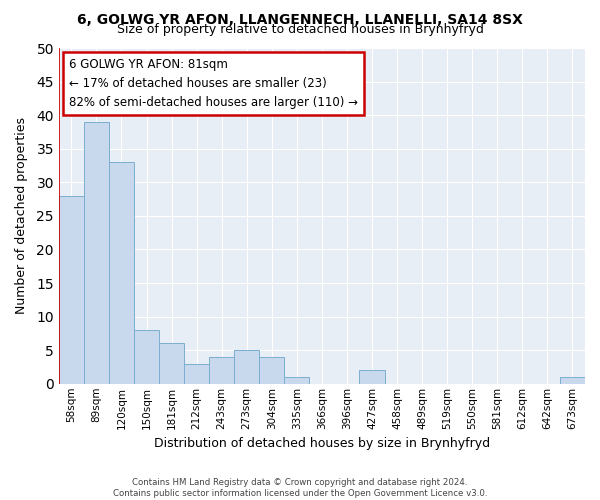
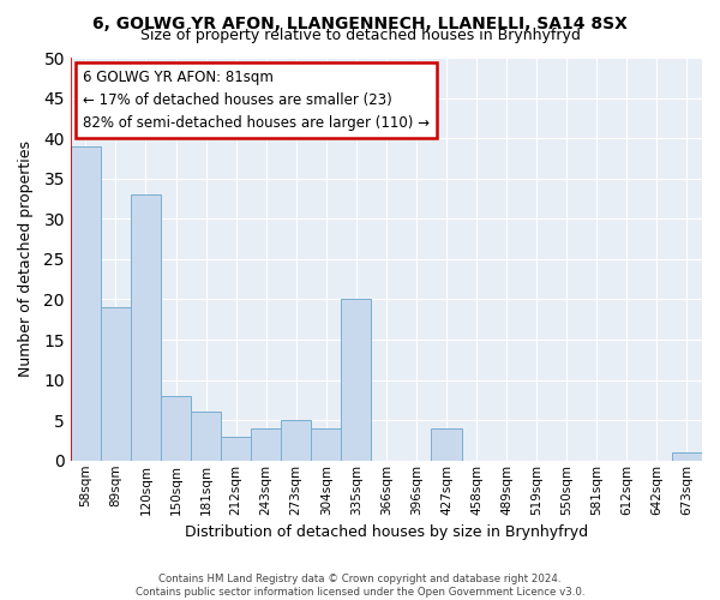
58sqm: 28 -> 39
89sqm: 39 -> 19
335sqm: 1 -> 20
427sqm: 2 -> 4
